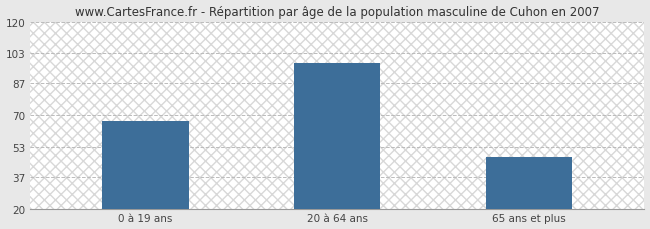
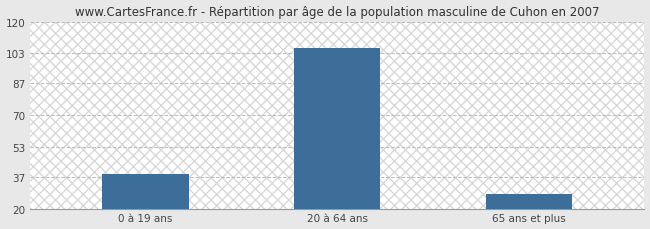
0 à 19 ans: 67 -> 39
20 à 64 ans: 98 -> 106
65 ans et plus: 48 -> 28
